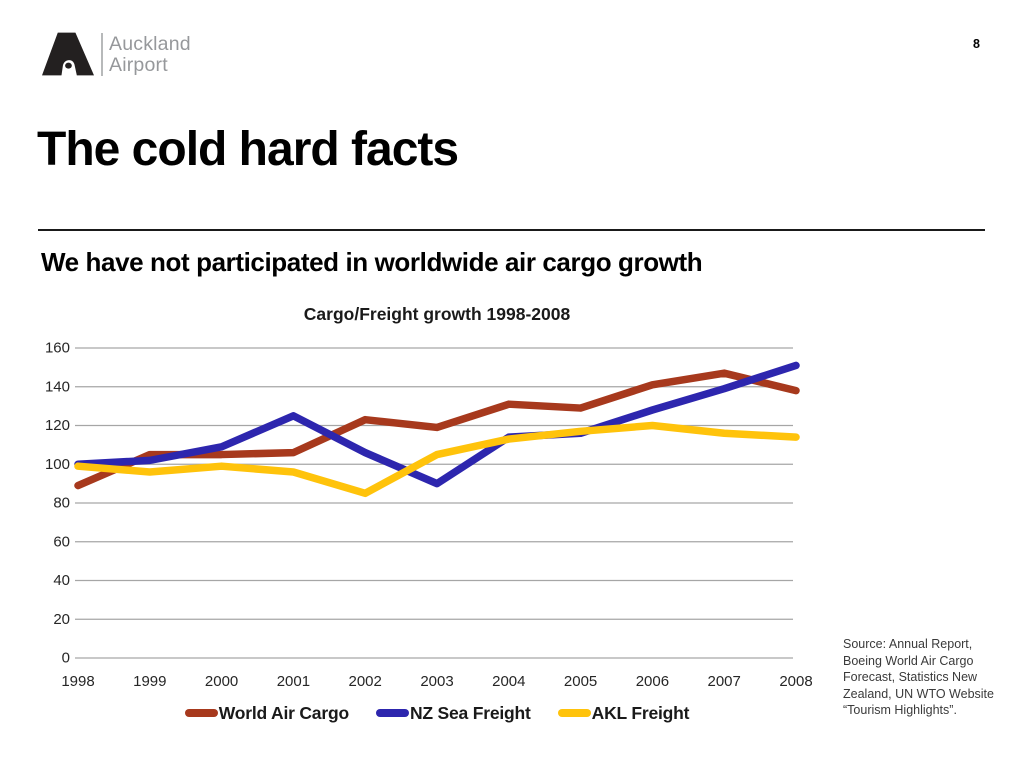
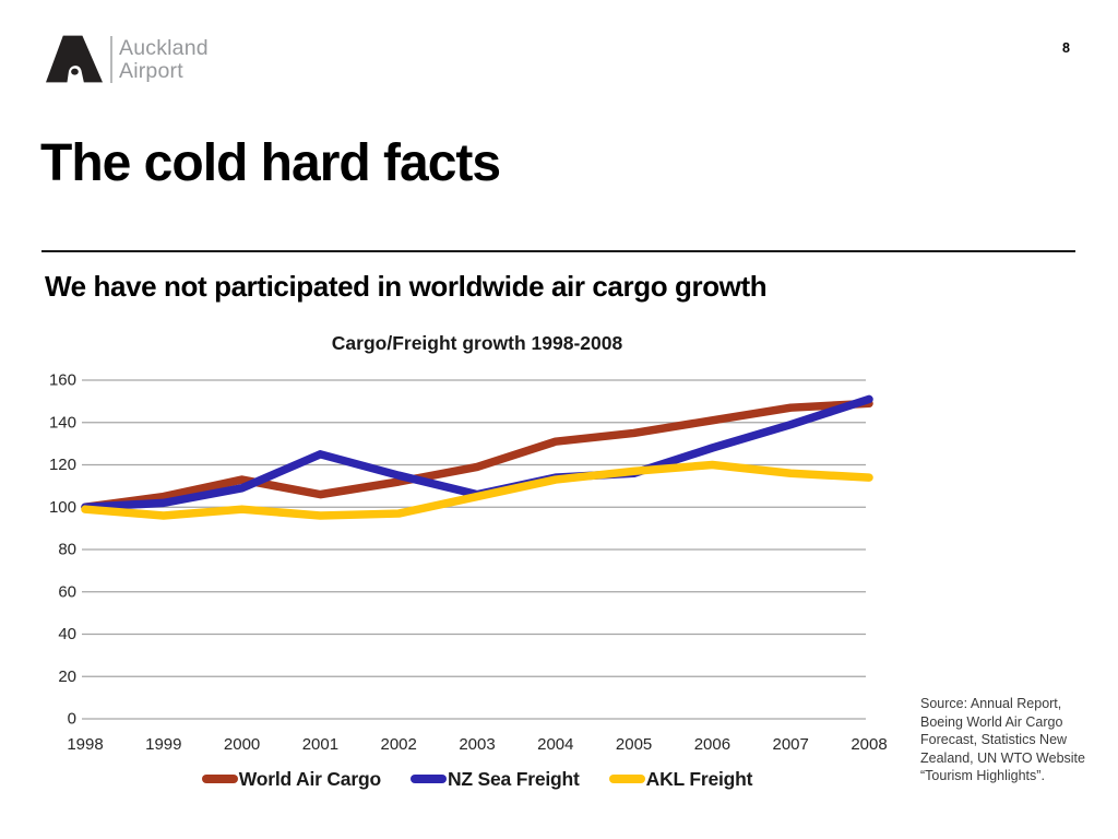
World Air Cargo/1998: 89 -> 100
World Air Cargo/2000: 105 -> 113
World Air Cargo/2002: 123 -> 112
NZ Sea Freight/2002: 106 -> 115
AKL Freight/2002: 85 -> 97
NZ Sea Freight/2003: 90 -> 106
World Air Cargo/2005: 129 -> 135
World Air Cargo/2008: 138 -> 149
